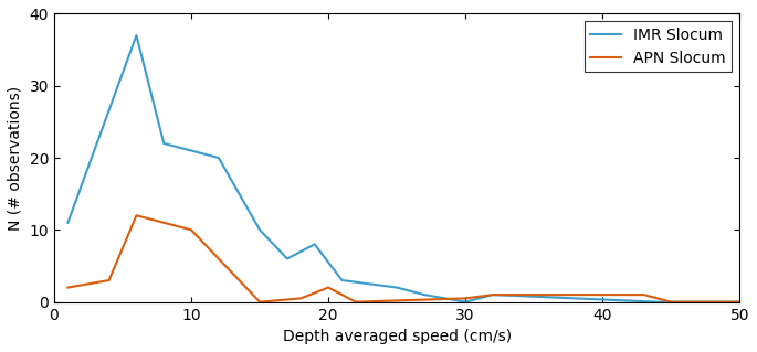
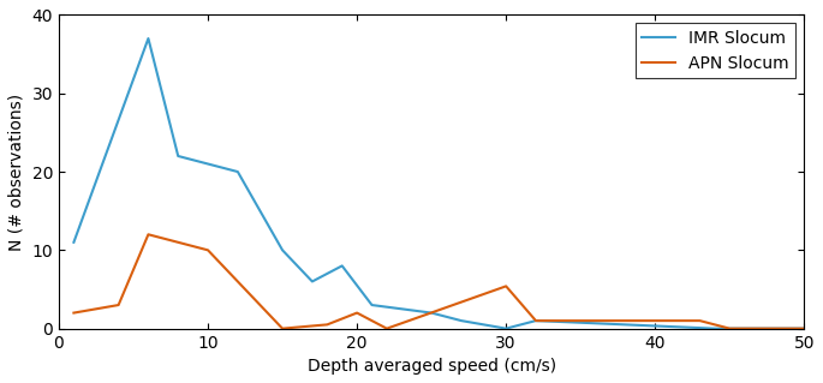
APN Slocum/30: 0.5 -> 5.4
